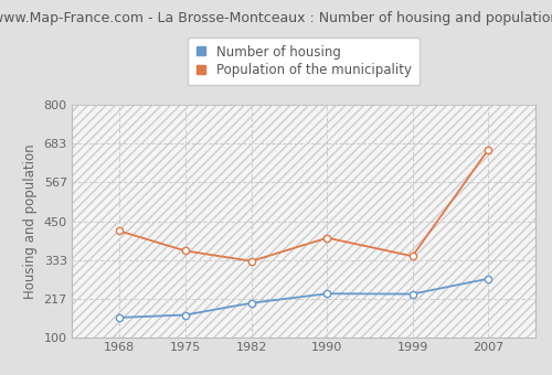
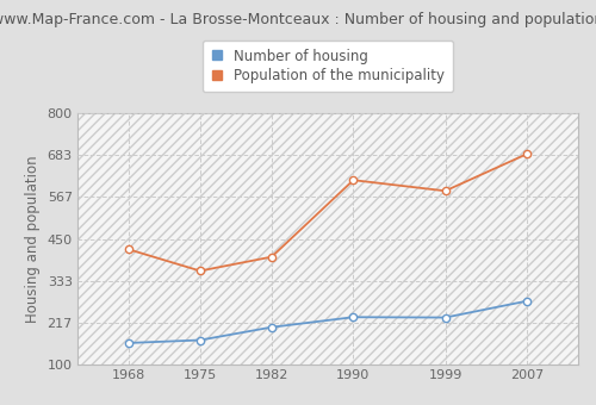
Population of the municipality/1982: 330 -> 400
Population of the municipality/1990: 400 -> 614
Population of the municipality/1999: 345 -> 584
Population of the municipality/2007: 665 -> 687
